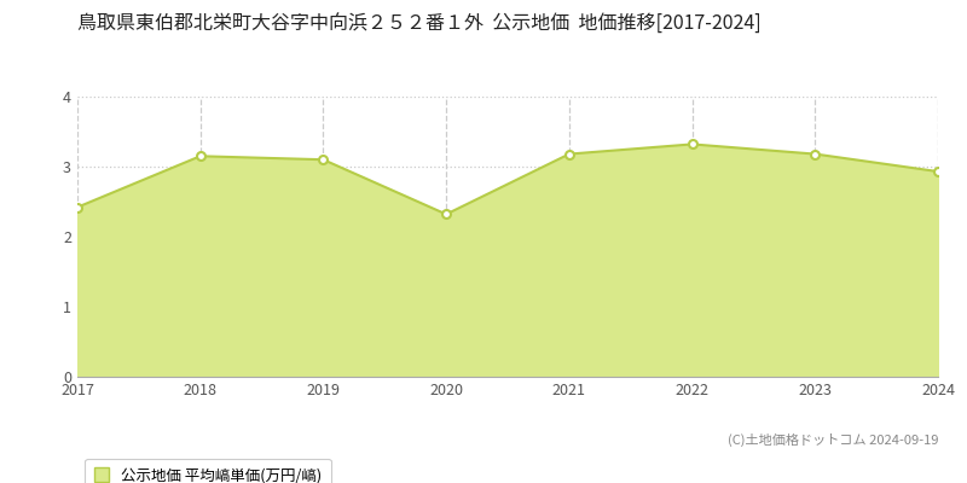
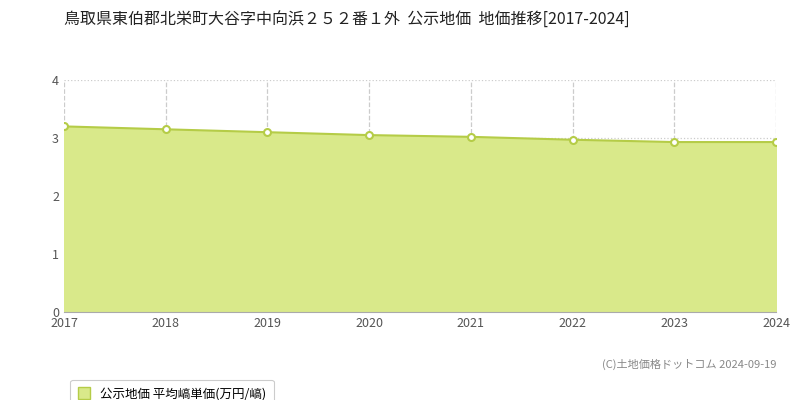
2017: 2.42 -> 3.20
2020: 2.32 -> 3.05
2021: 3.18 -> 3.02
2022: 3.32 -> 2.97
2023: 3.18 -> 2.93
